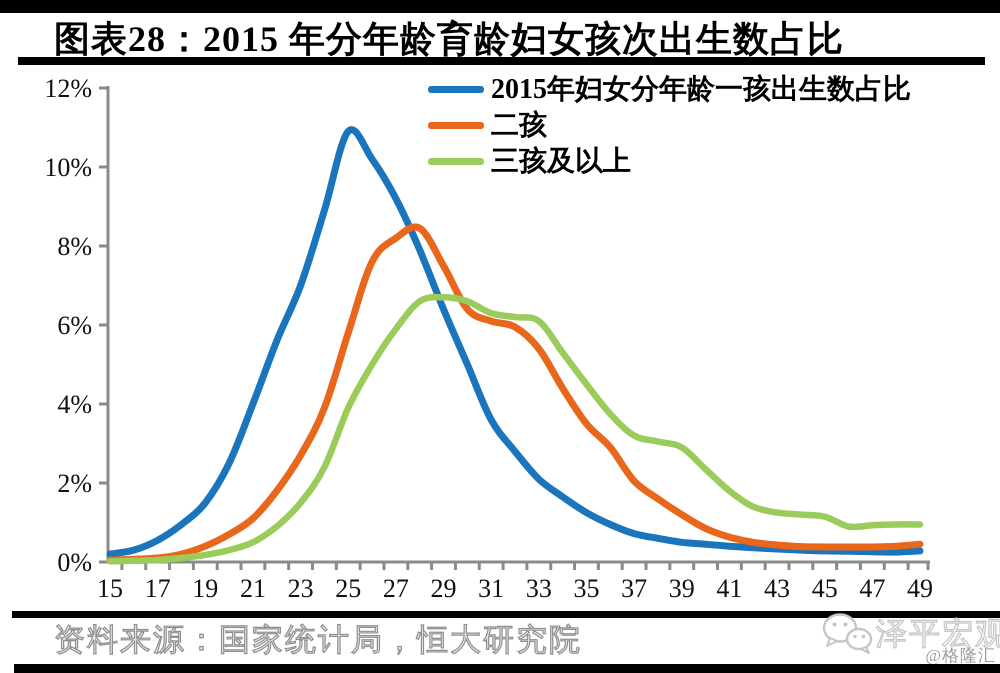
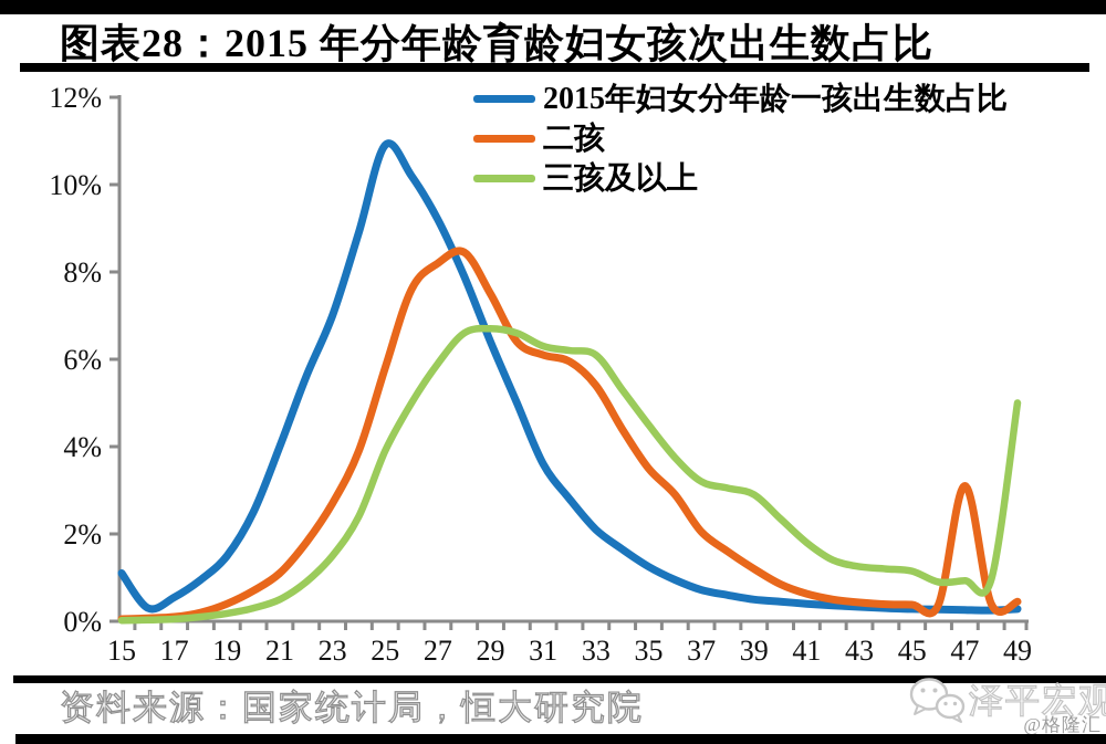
2015年妇女分年龄一孩出生数占比/15: 0.2% -> 1.1%
二孩/47: 0.4% -> 3.1%
三孩及以上/49: 0.9% -> 5.0%
